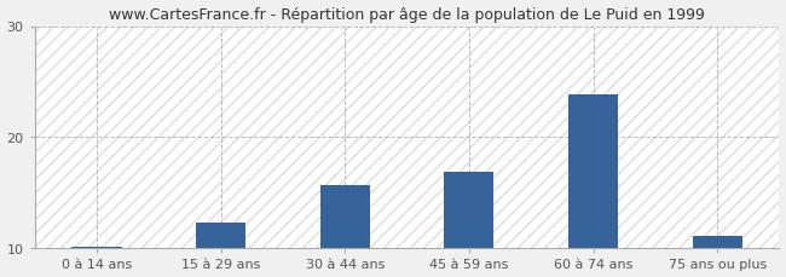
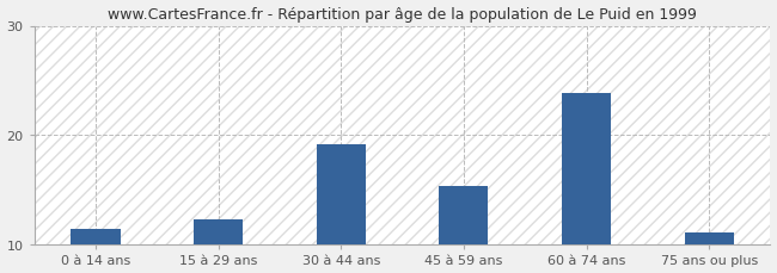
0 à 14 ans: 10.1 -> 11.4
30 à 44 ans: 15.7 -> 19.2
45 à 59 ans: 16.9 -> 15.4
